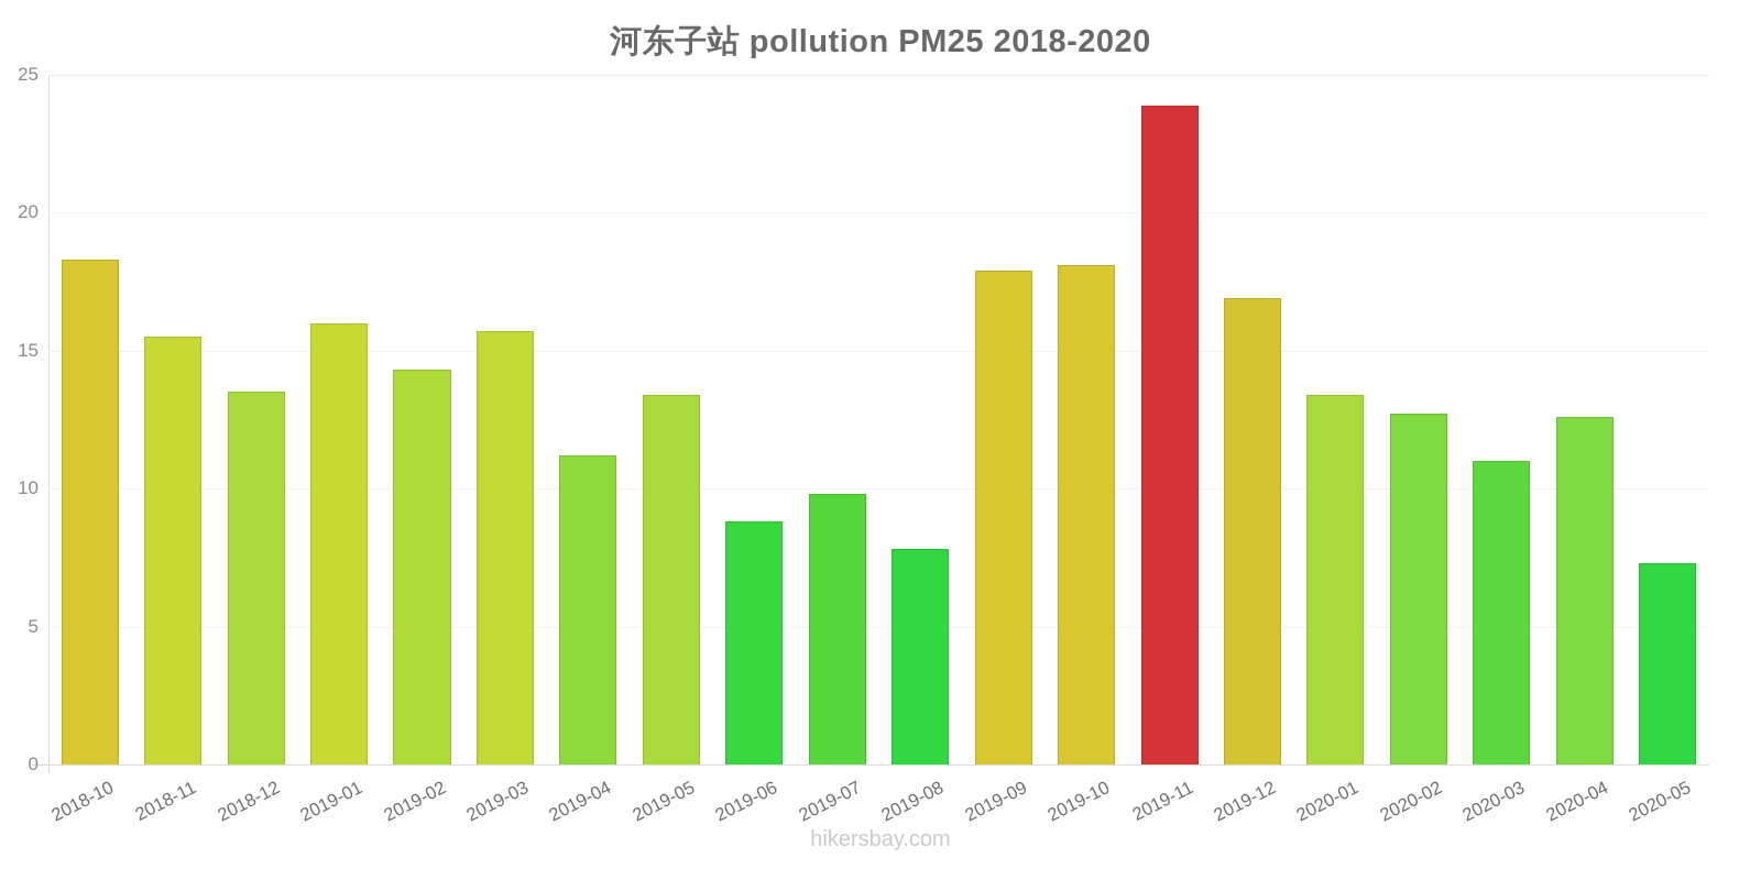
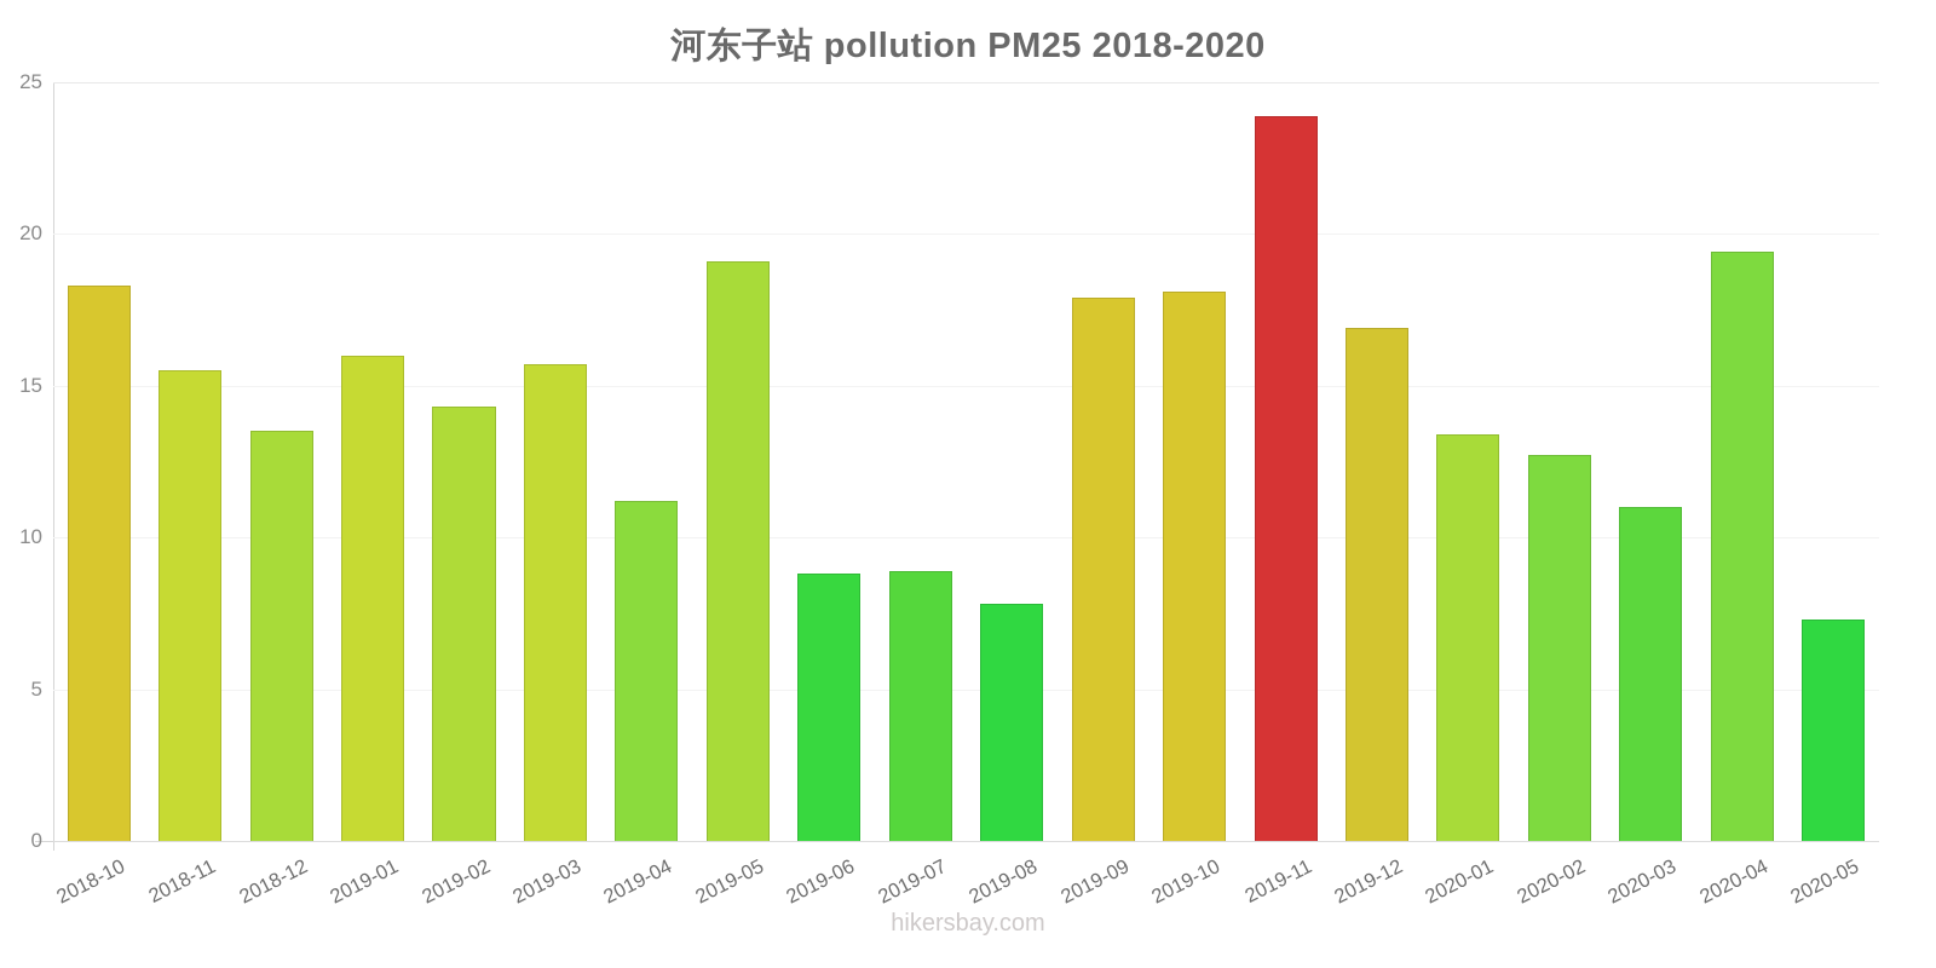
2019-05: 13.4 -> 19.1
2019-07: 9.8 -> 8.9
2020-04: 12.6 -> 19.4
